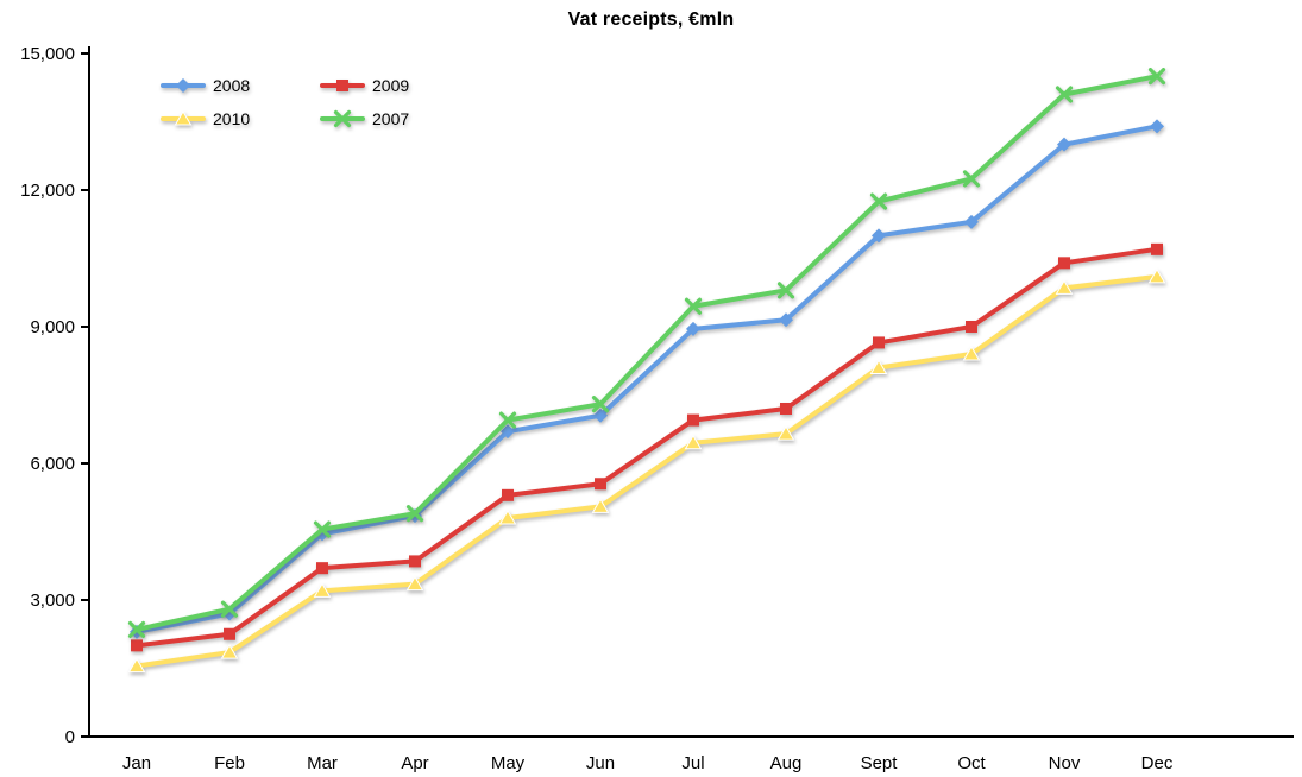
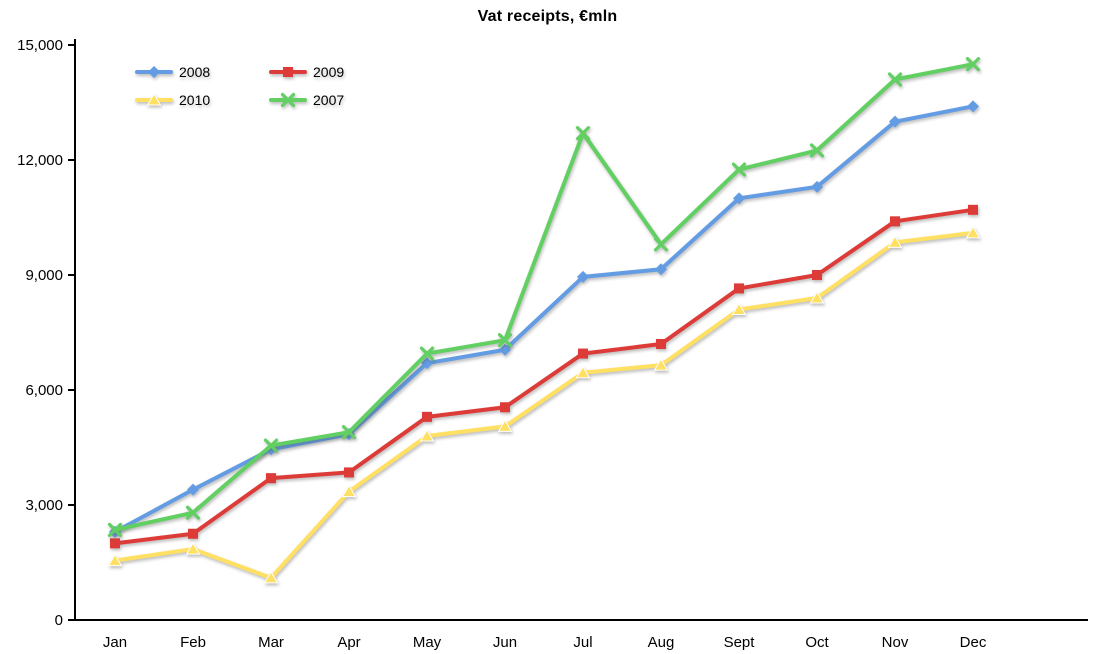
2008/Feb: 2700 -> 3400
2010/Mar: 3200 -> 1100
2007/Jul: 9400 -> 12700
